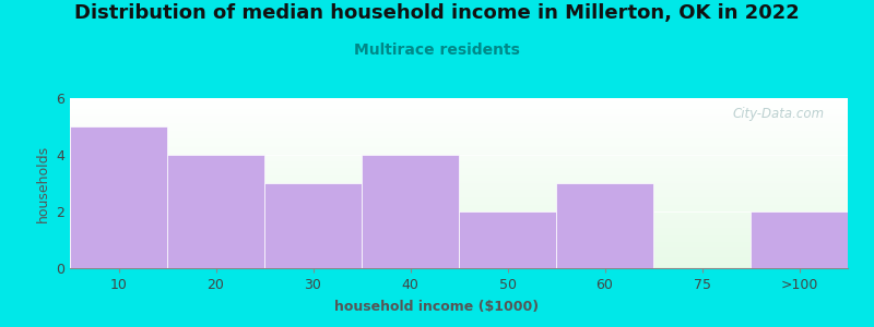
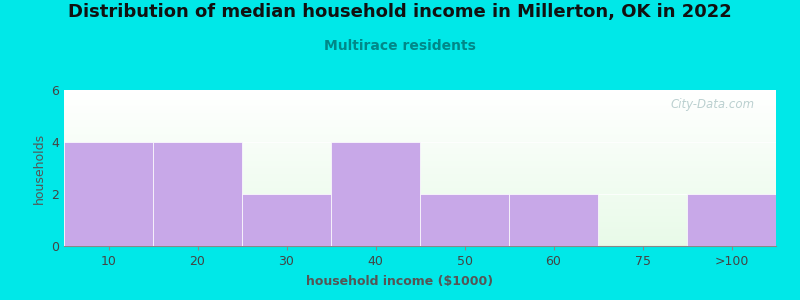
10: 5 -> 4
30: 3 -> 2
60: 3 -> 2
